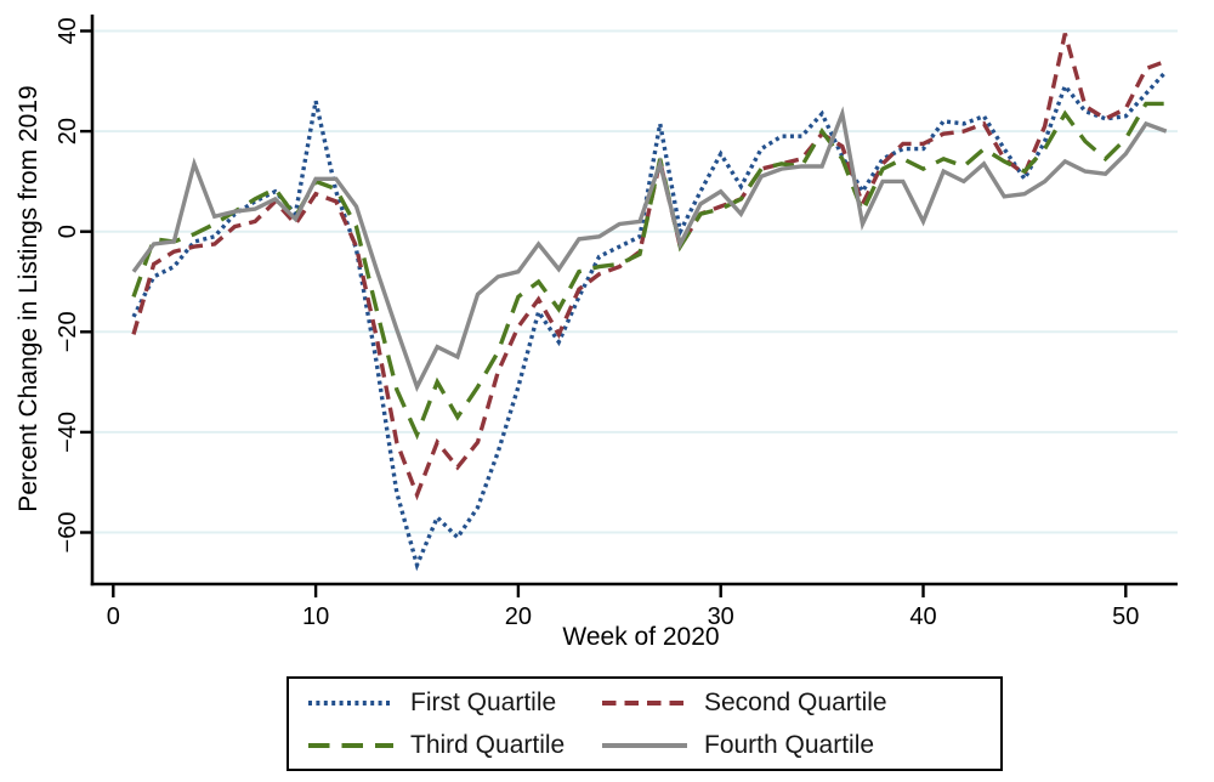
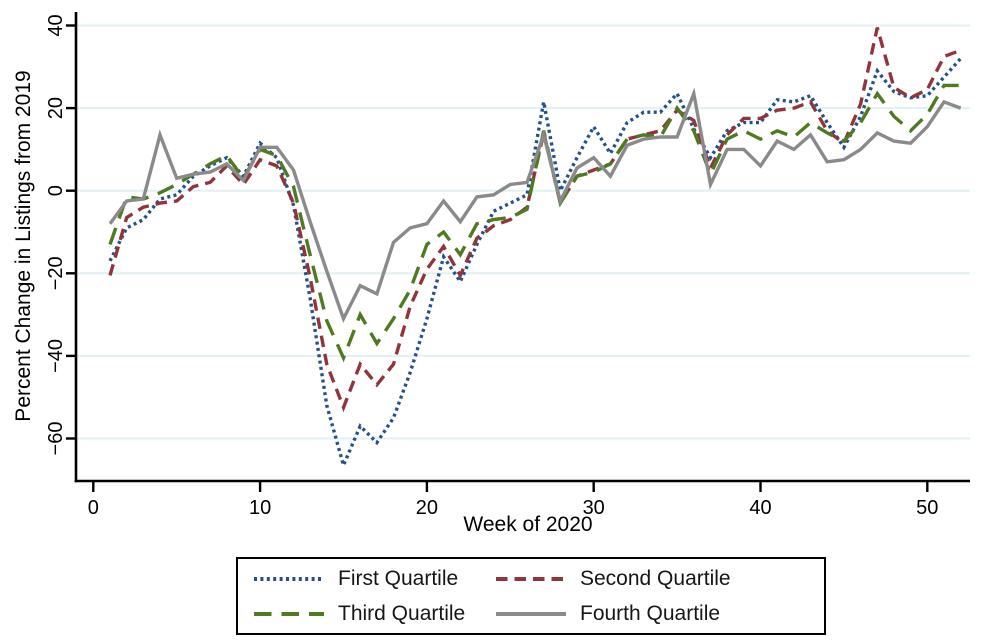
First Quartile/10: 26 -> 12
Fourth Quartile/40: 2 -> 6
